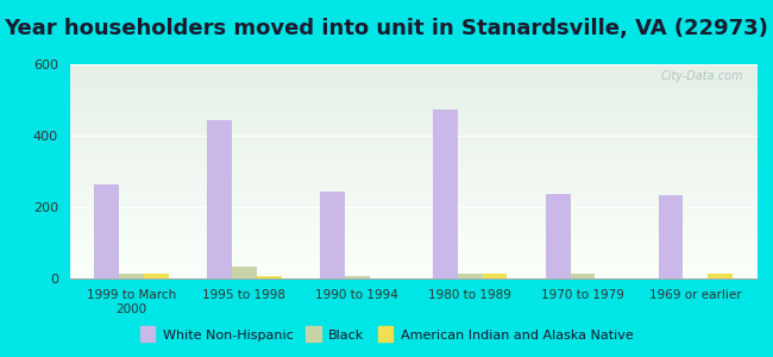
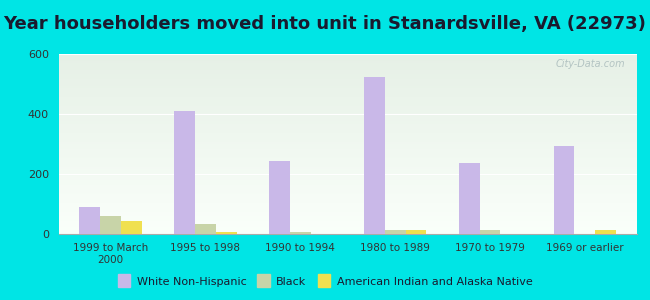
White Non-Hispanic/1999 to March 2000: 263 -> 90
Black/1999 to March 2000: 12 -> 60
American Indian and Alaska Native/1999 to March 2000: 14 -> 45
White Non-Hispanic/1995 to 1998: 443 -> 410
White Non-Hispanic/1980 to 1989: 475 -> 525
White Non-Hispanic/1969 or earlier: 233 -> 295
